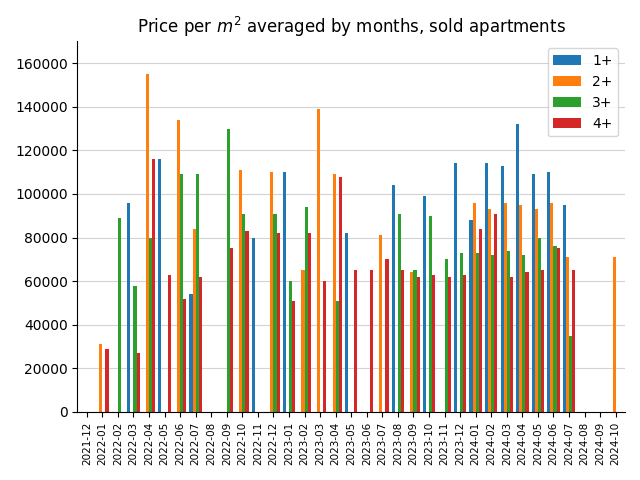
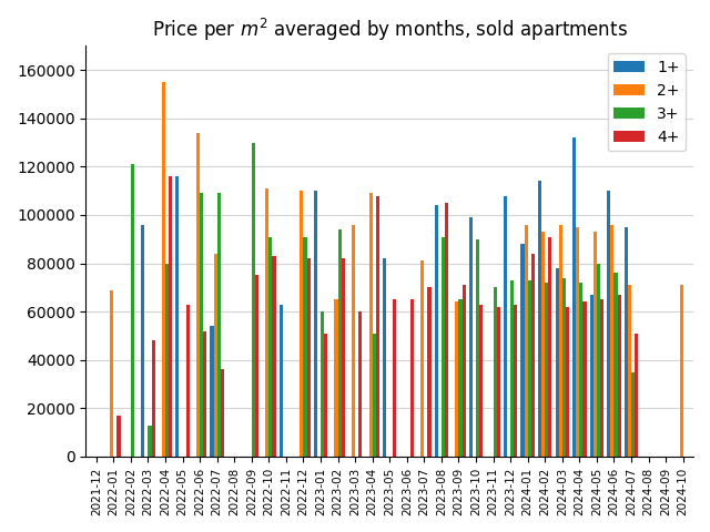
2+/2022-01: 31000 -> 69000
4+/2022-01: 29000 -> 17000
3+/2022-02: 89000 -> 121000
3+/2022-03: 58000 -> 13000
4+/2022-03: 27000 -> 48000
4+/2022-07: 62000 -> 36000
1+/2022-11: 80000 -> 63000
2+/2023-03: 139000 -> 96000
4+/2023-08: 65000 -> 105000
4+/2023-09: 62000 -> 71000
1+/2023-12: 114000 -> 108000
1+/2024-03: 113000 -> 78000
1+/2024-05: 109000 -> 67000
4+/2024-06: 75000 -> 67000
4+/2024-07: 65000 -> 51000
